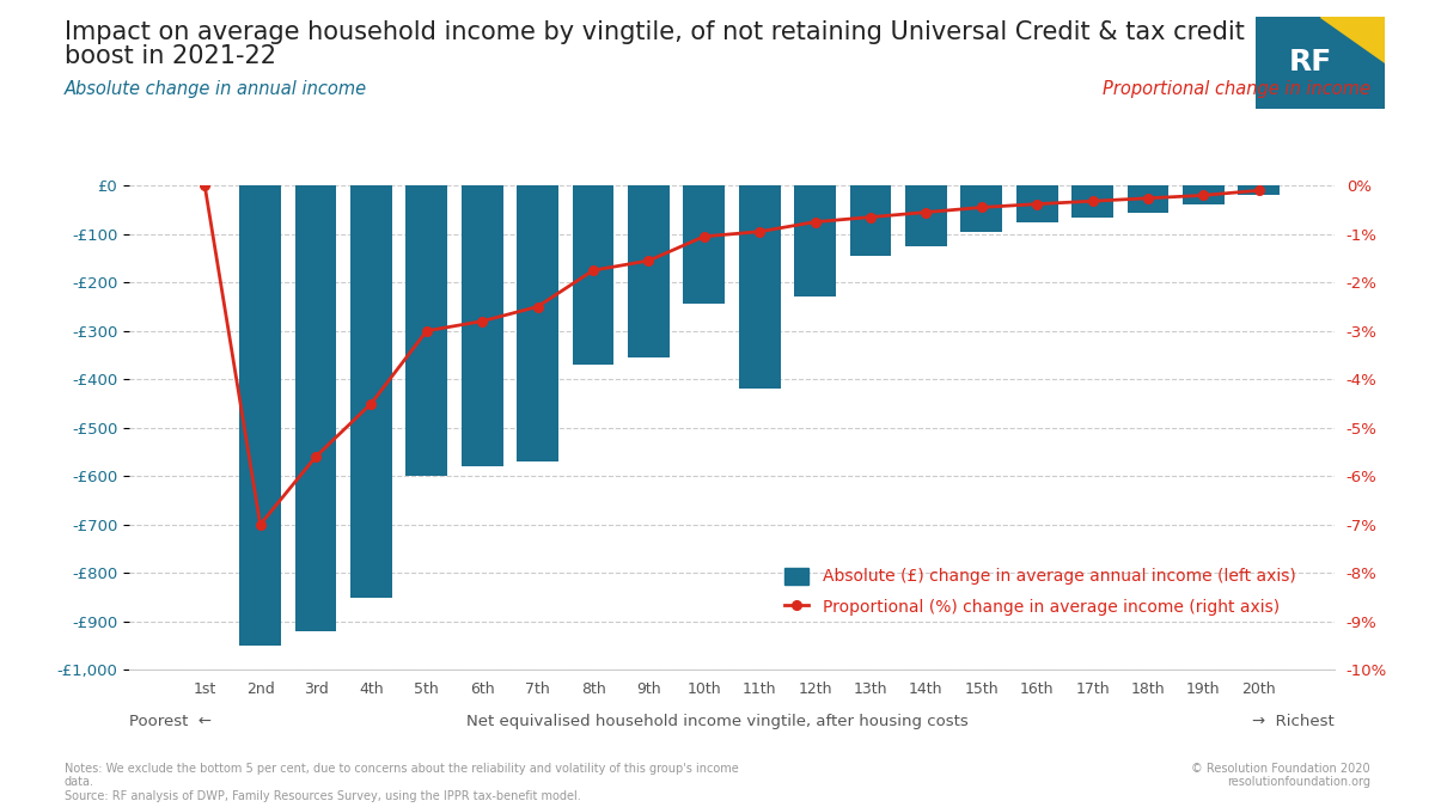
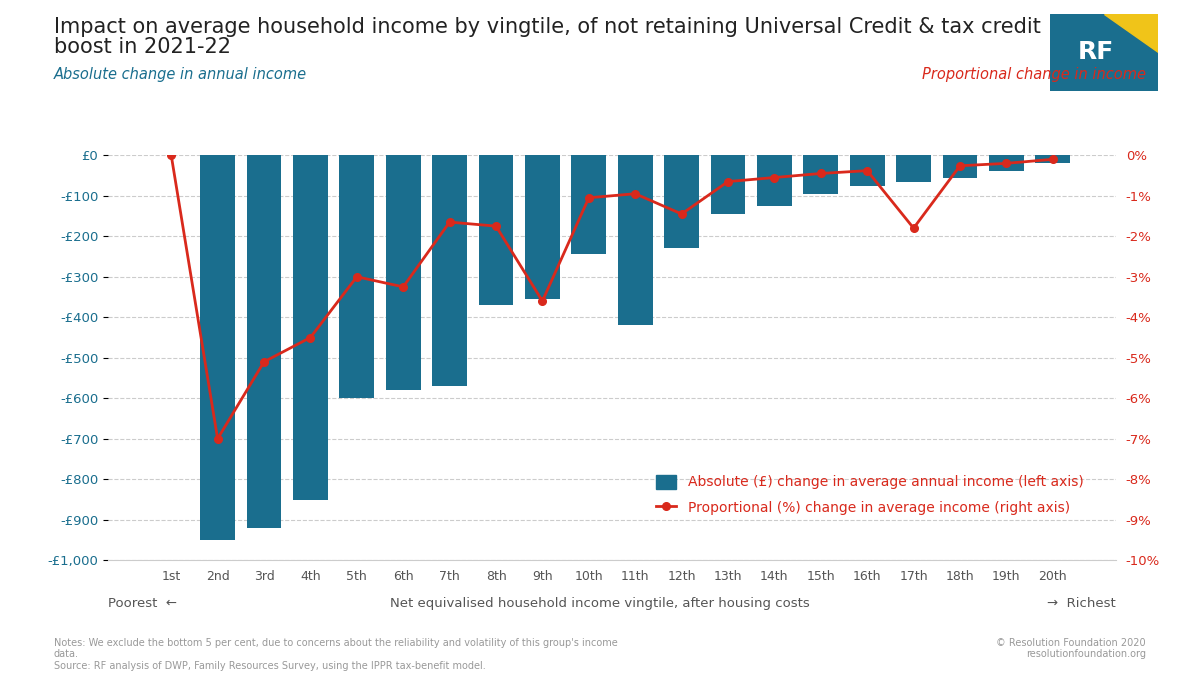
Proportional (%) change in average income (right axis)/3rd: -5.60% -> -5.10%
Proportional (%) change in average income (right axis)/6th: -2.80% -> -3.25%
Proportional (%) change in average income (right axis)/7th: -2.50% -> -1.65%
Proportional (%) change in average income (right axis)/9th: -1.55% -> -3.60%
Proportional (%) change in average income (right axis)/12th: -0.75% -> -1.45%
Proportional (%) change in average income (right axis)/17th: -0.32% -> -1.80%
